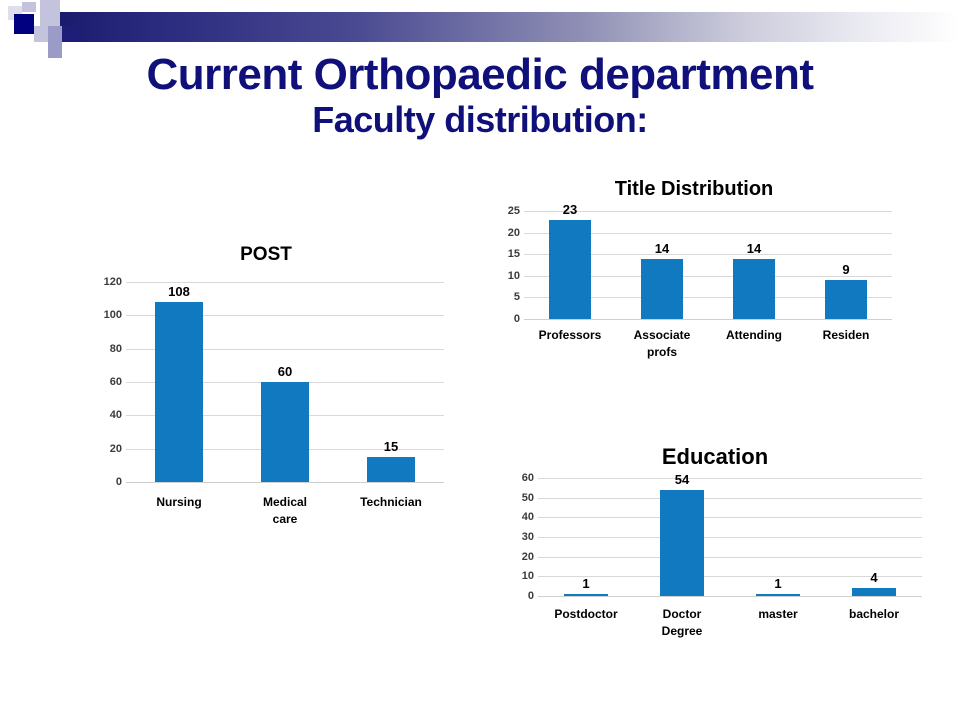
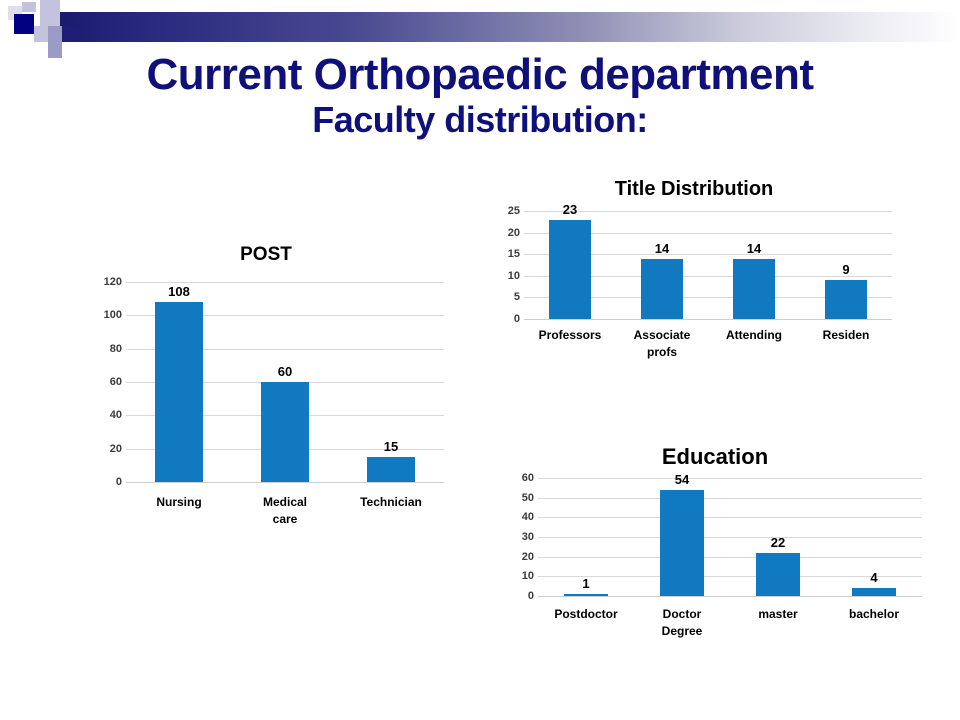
Education/master: 1 -> 22
